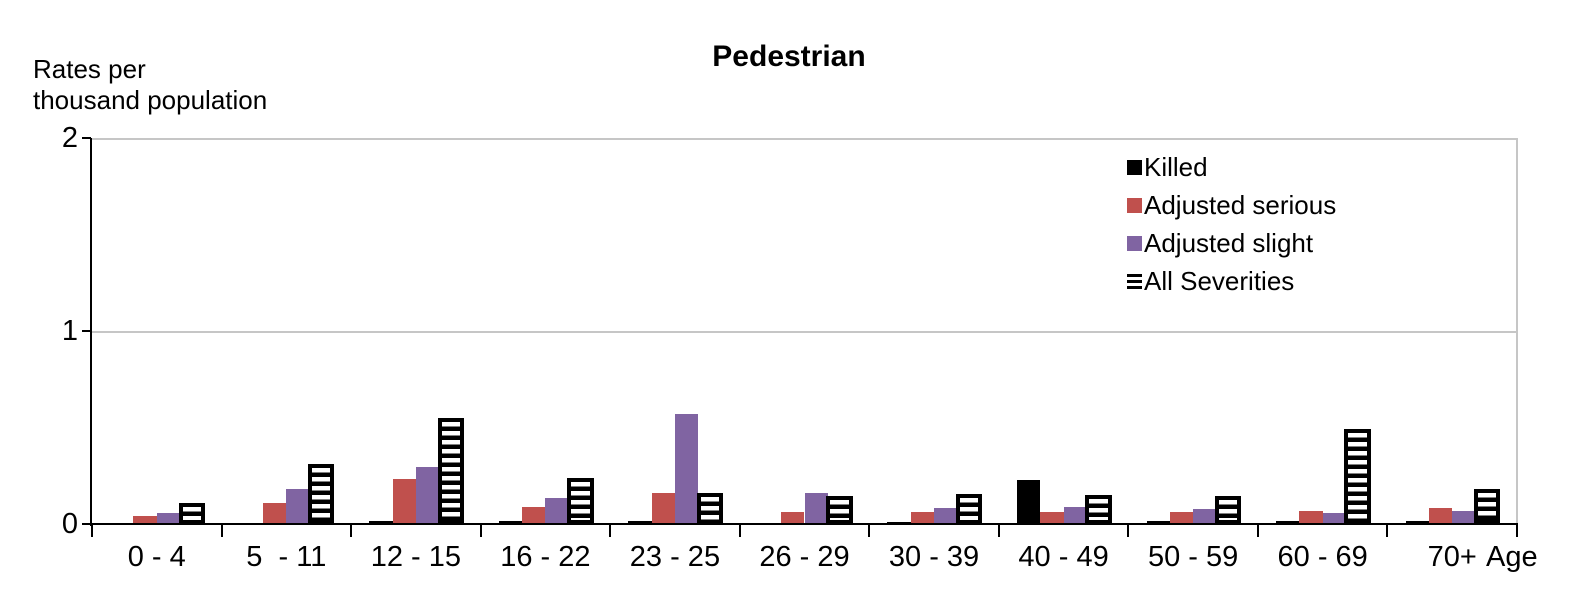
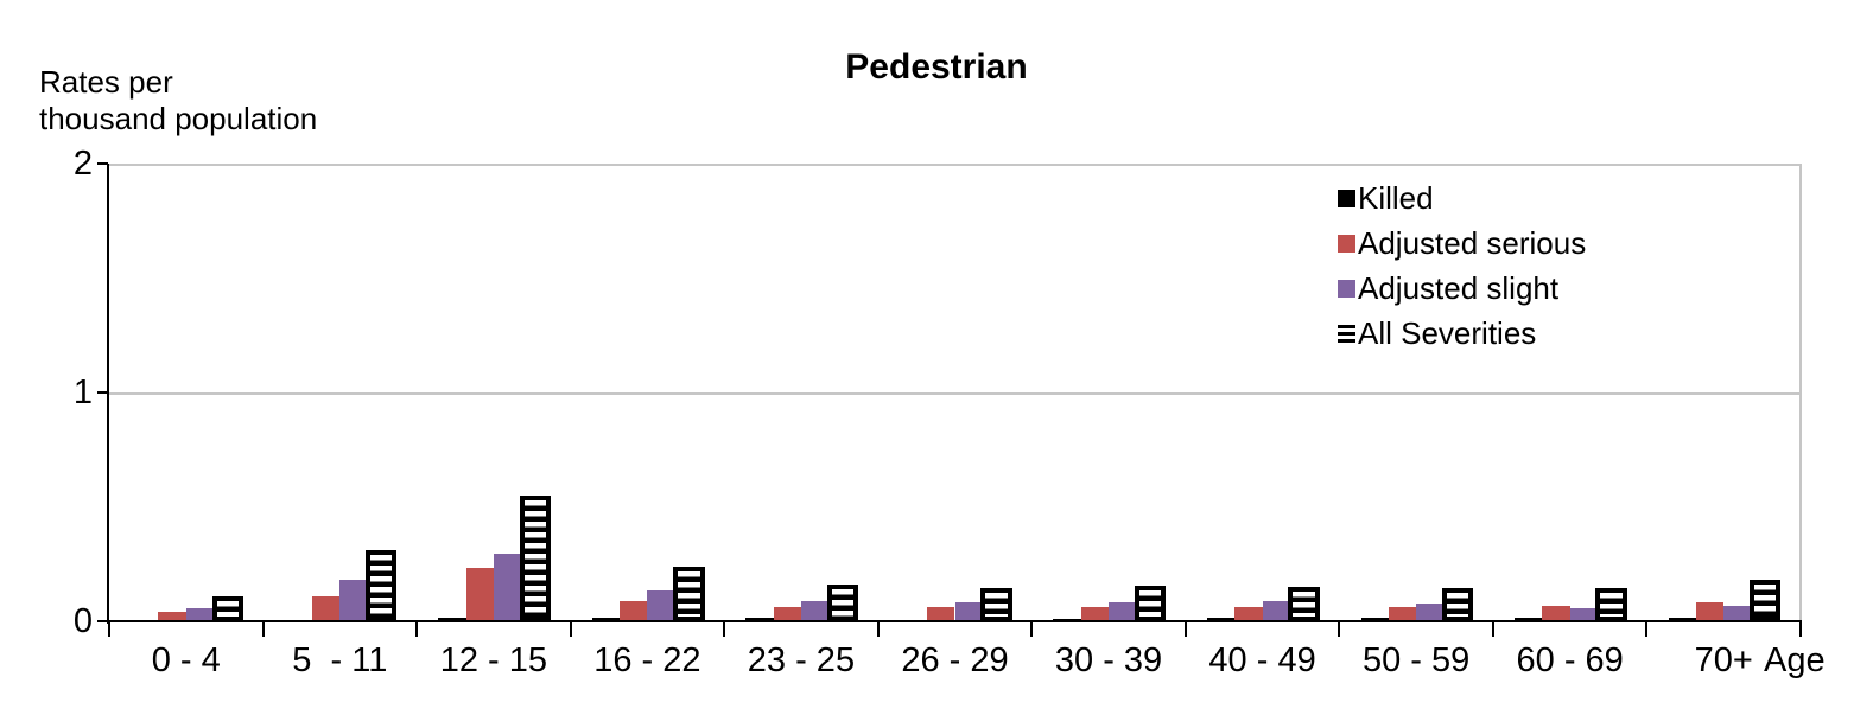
Adjusted serious/23 - 25: 0.16 -> 0.06
Adjusted slight/23 - 25: 0.57 -> 0.09
Adjusted slight/26 - 29: 0.16 -> 0.08
Killed/40 - 49: 0.23 -> 0.02
All Severities/60 - 69: 0.49 -> 0.15
